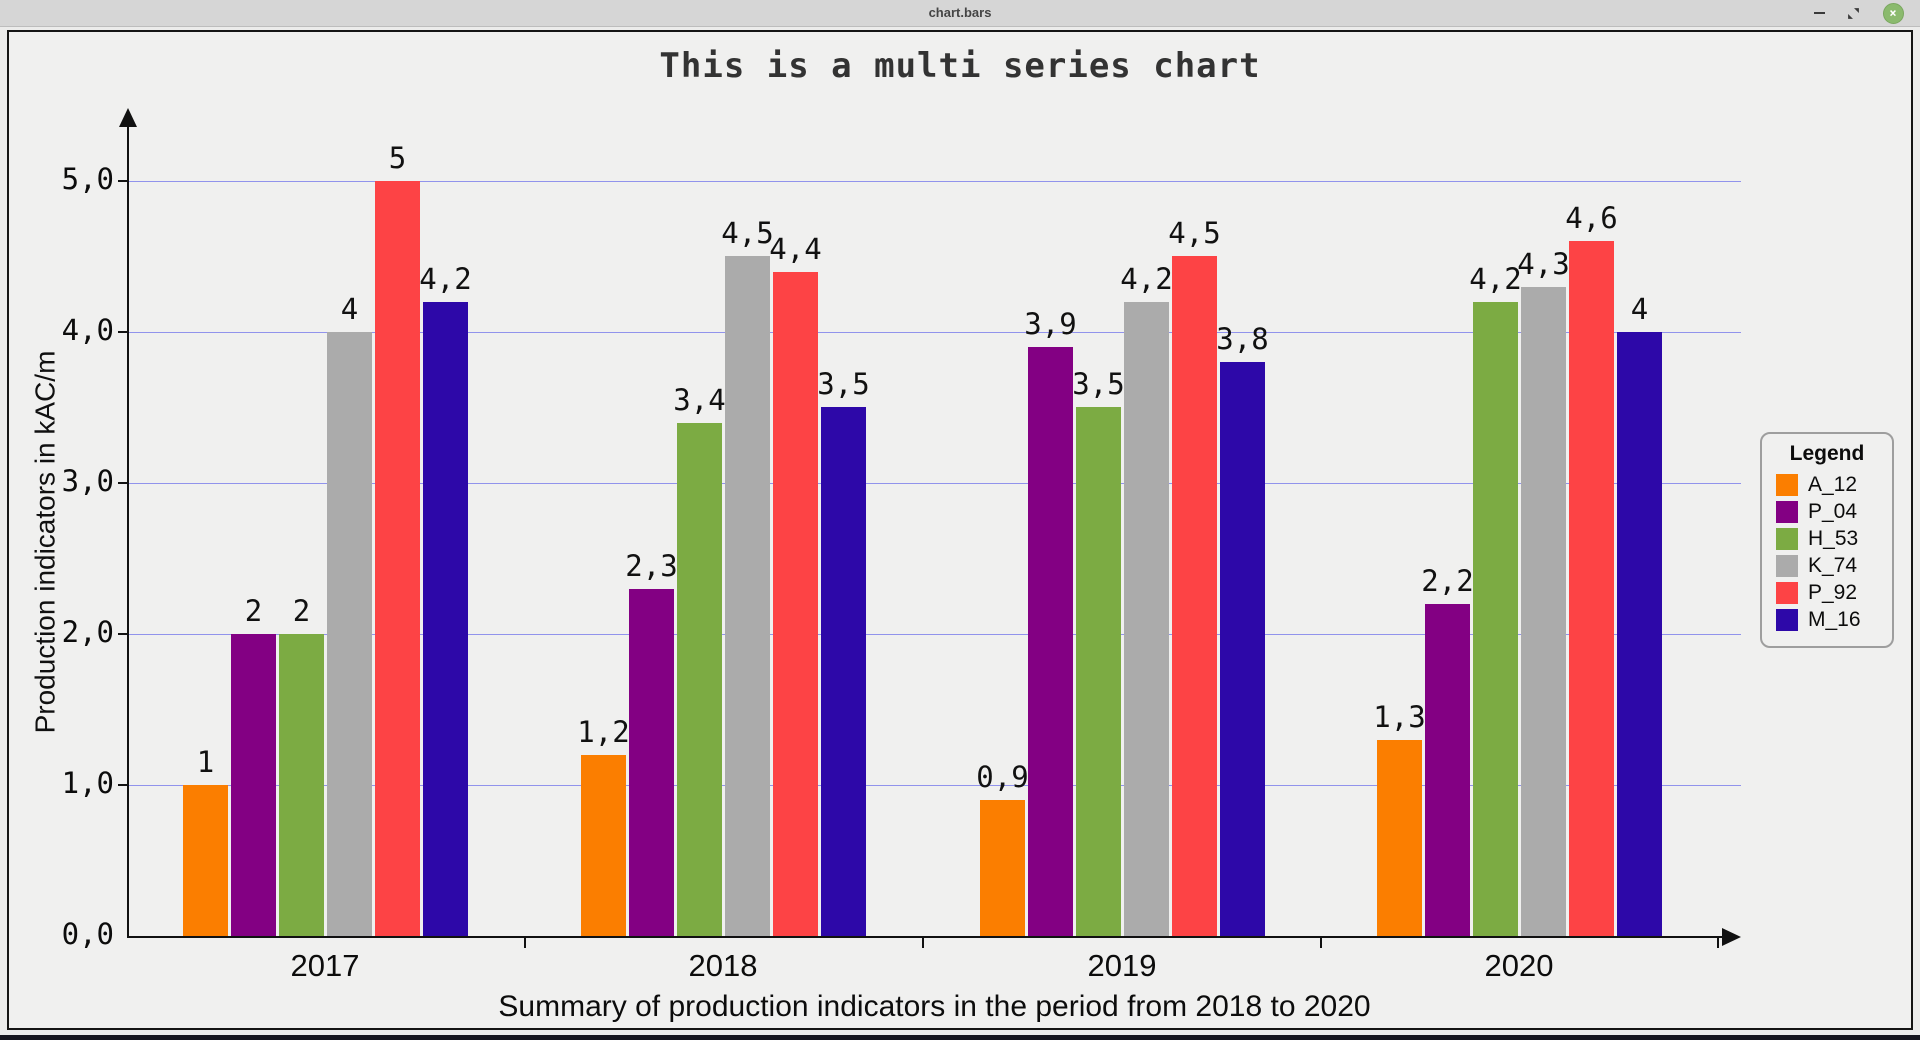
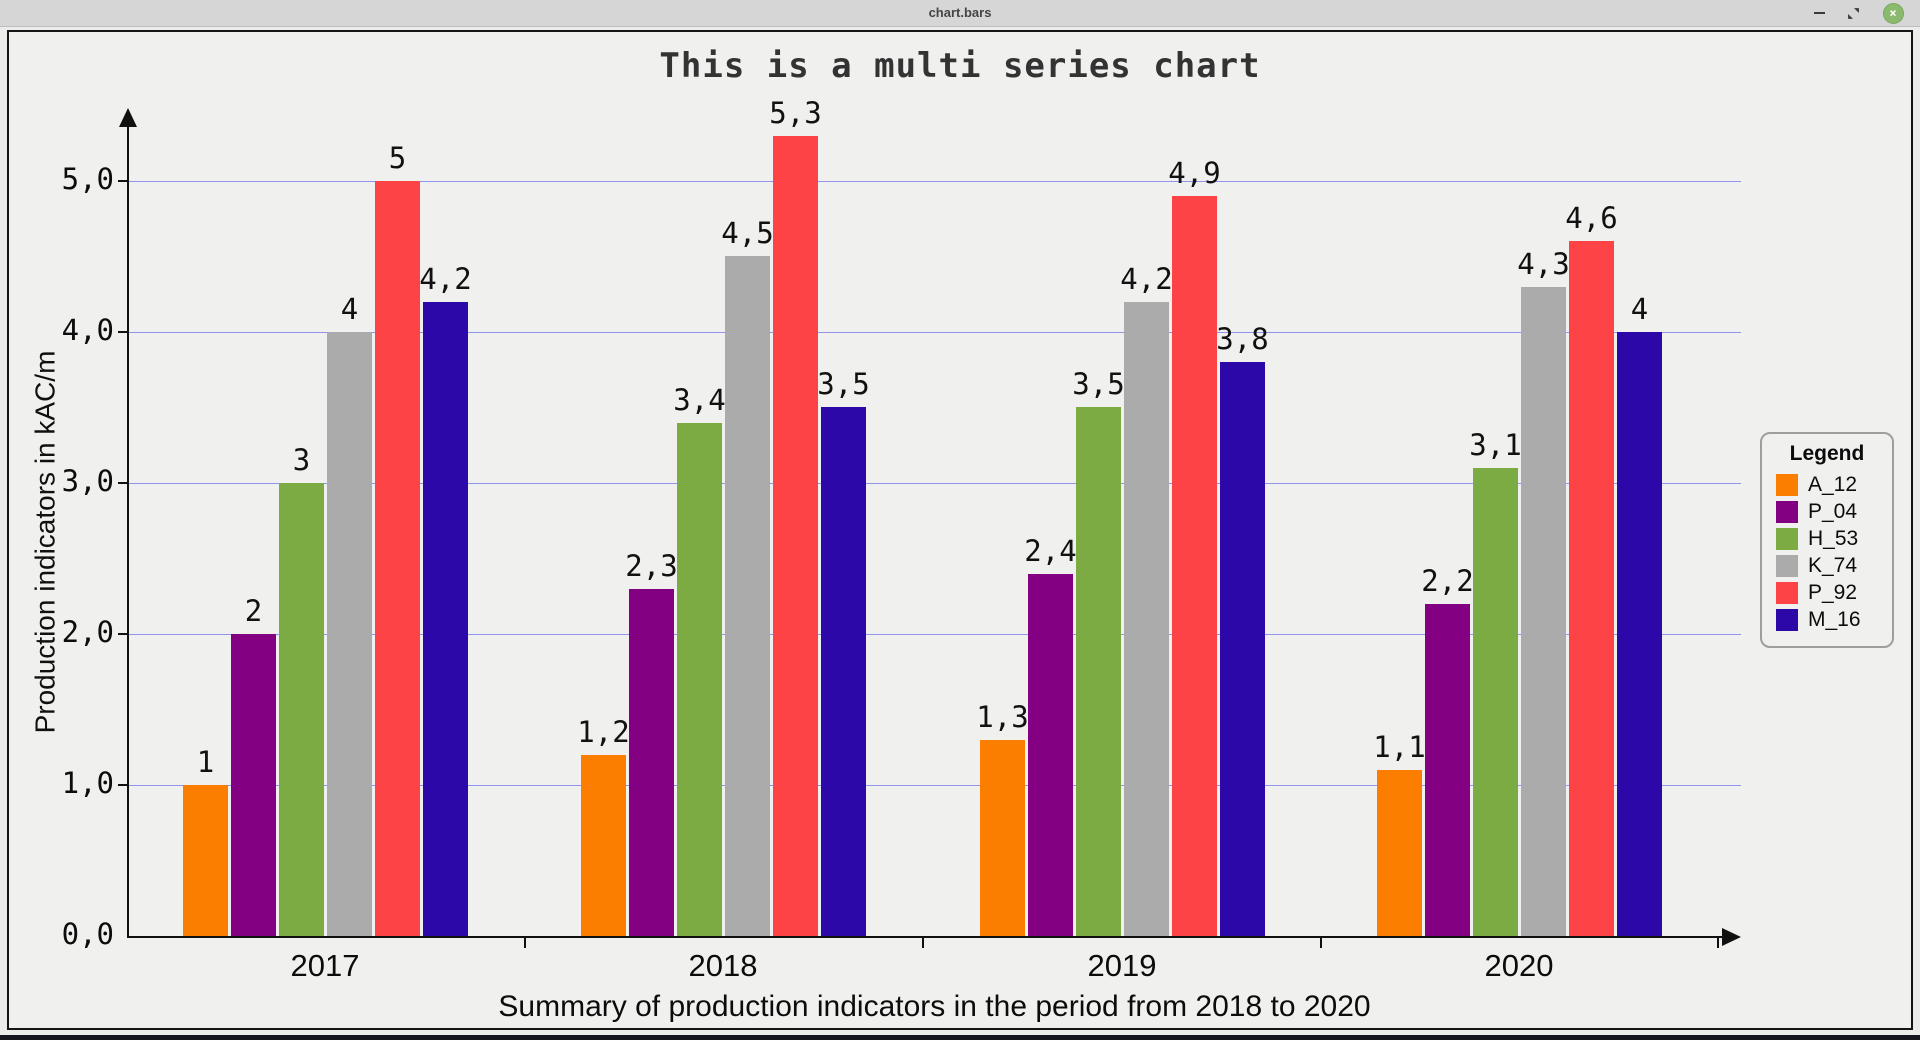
H_53/2017: 2 -> 3
P_92/2018: 4,4 -> 5,3
A_12/2019: 0,9 -> 1,3
P_04/2019: 3,9 -> 2,4
P_92/2019: 4,5 -> 4,9
A_12/2020: 1,3 -> 1,1
H_53/2020: 4,2 -> 3,1
